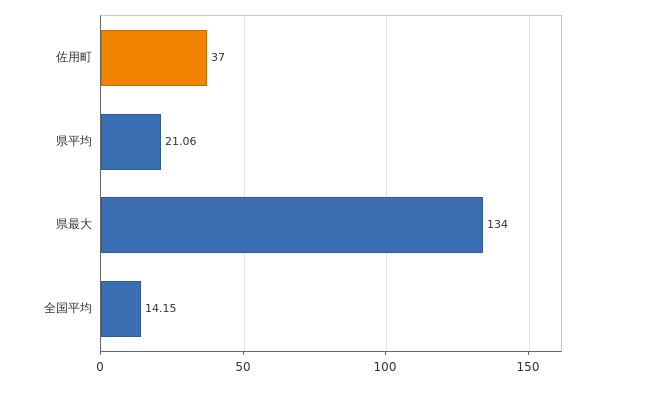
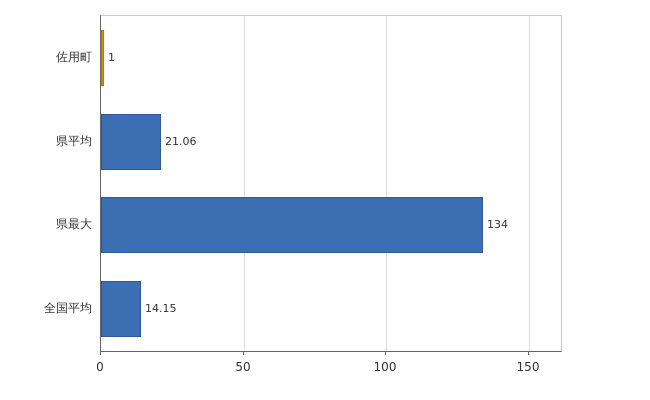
佐用町: 37 -> 1
